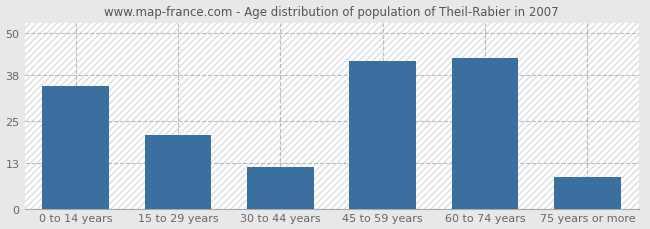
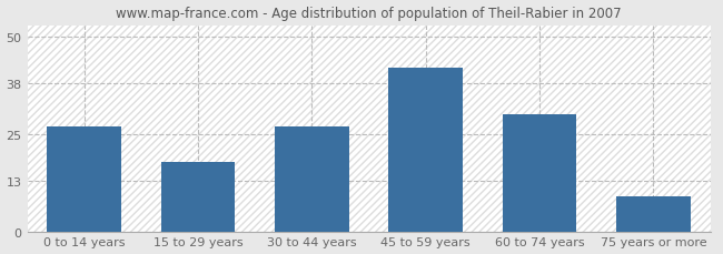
0 to 14 years: 35 -> 27
15 to 29 years: 21 -> 18
30 to 44 years: 12 -> 27
60 to 74 years: 43 -> 30
